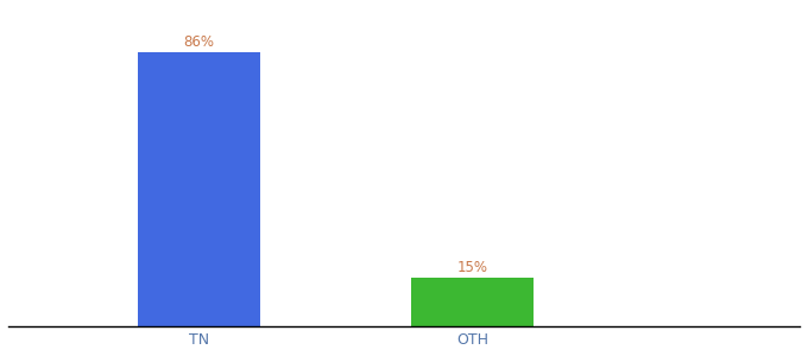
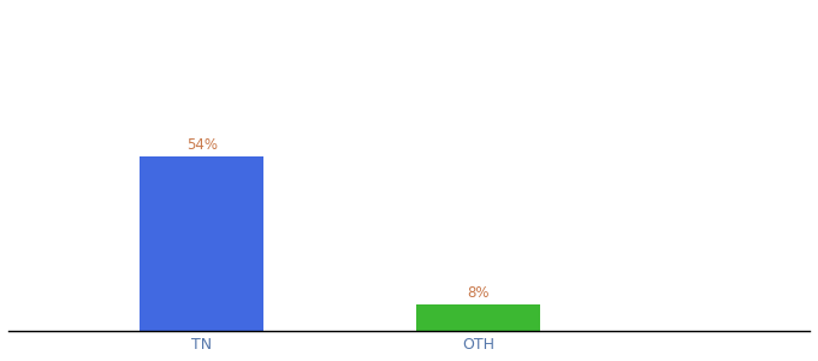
TN: 86% -> 54%
OTH: 15% -> 8%
